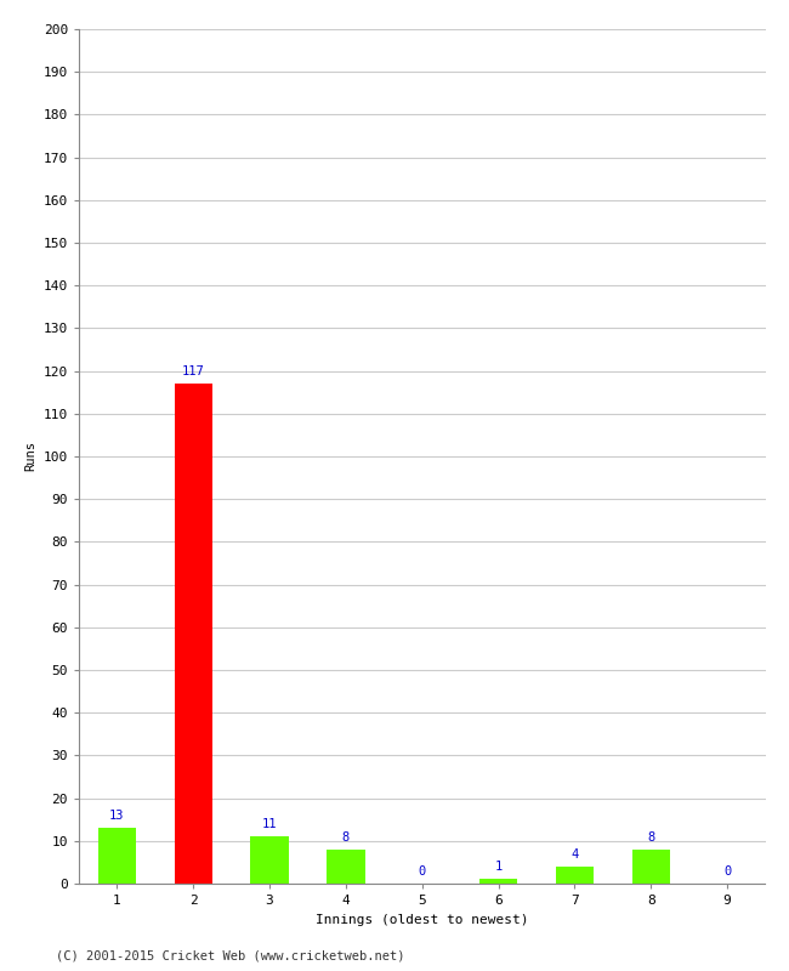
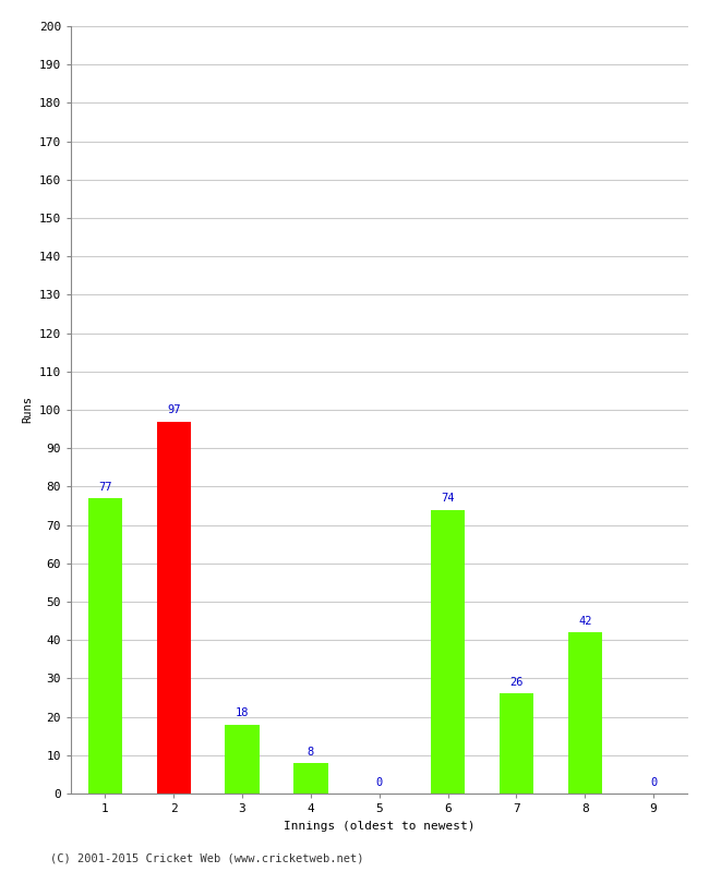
1: 13 -> 77
2: 117 -> 97
3: 11 -> 18
6: 1 -> 74
7: 4 -> 26
8: 8 -> 42
